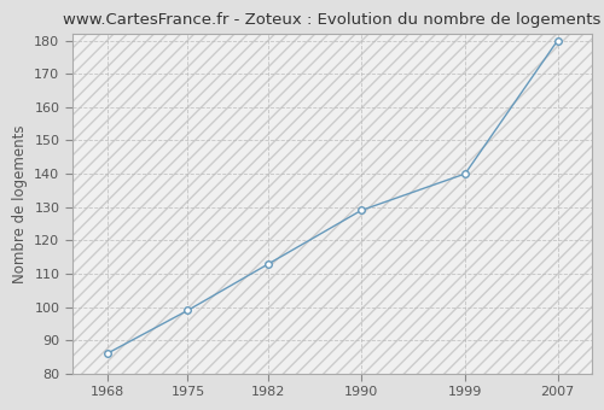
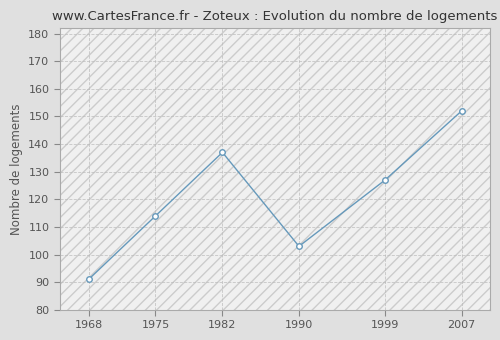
1968: 86 -> 91
1975: 99 -> 114
1982: 113 -> 137
1990: 129 -> 103
1999: 140 -> 127
2007: 180 -> 152
